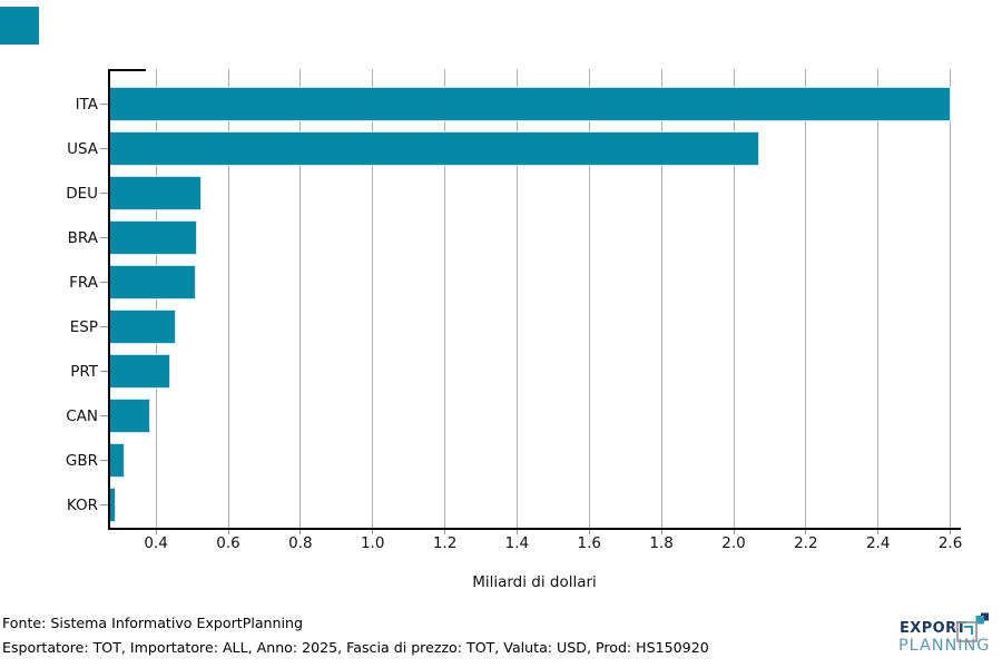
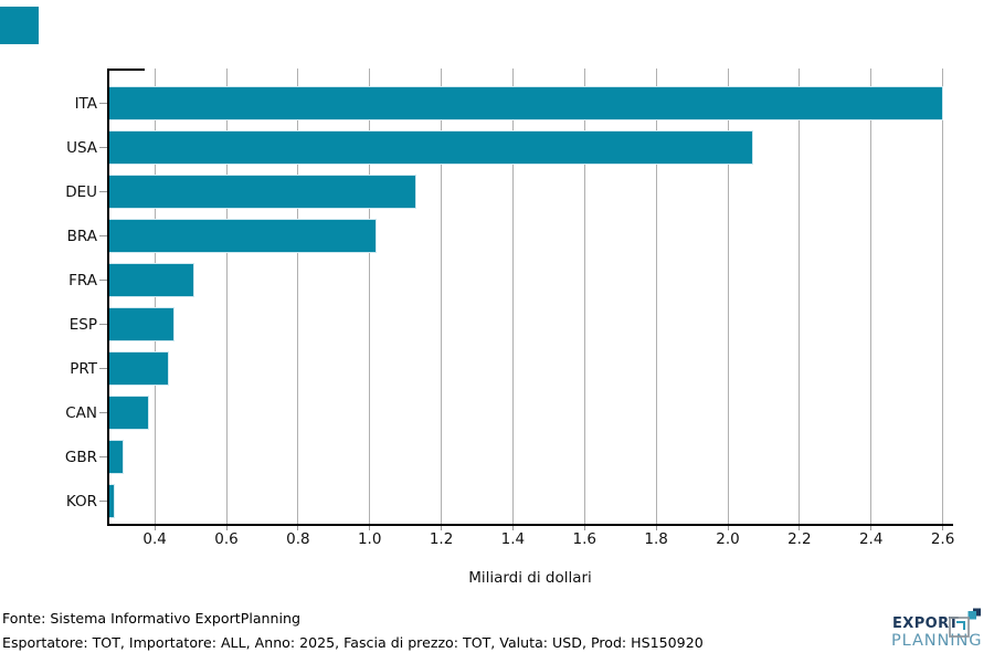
DEU: 0.53 -> 1.13
BRA: 0.52 -> 1.02
